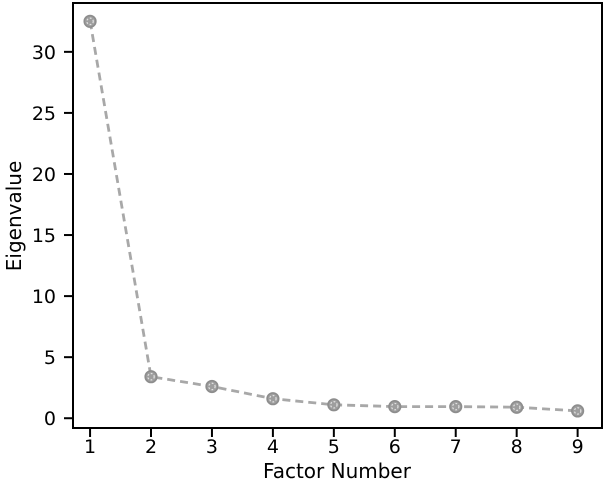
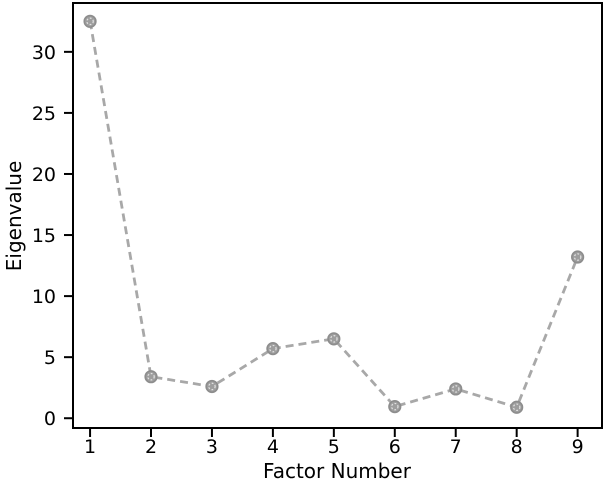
4: 1.6 -> 5.7
5: 1.1 -> 6.5
7: 0.9 -> 2.4
9: 0.6 -> 13.2
